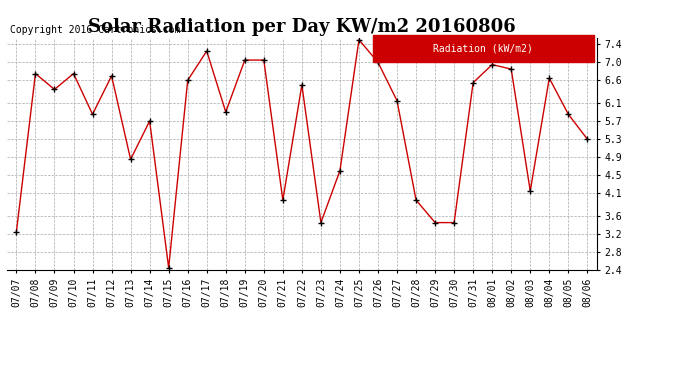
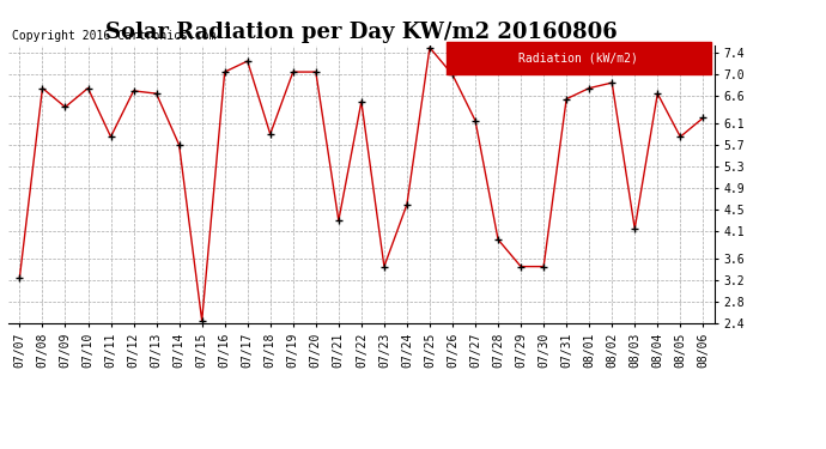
07/13: 4.85 -> 6.65
07/16: 6.60 -> 7.05
07/21: 3.95 -> 4.30
08/01: 6.95 -> 6.75
08/06: 5.30 -> 6.20
